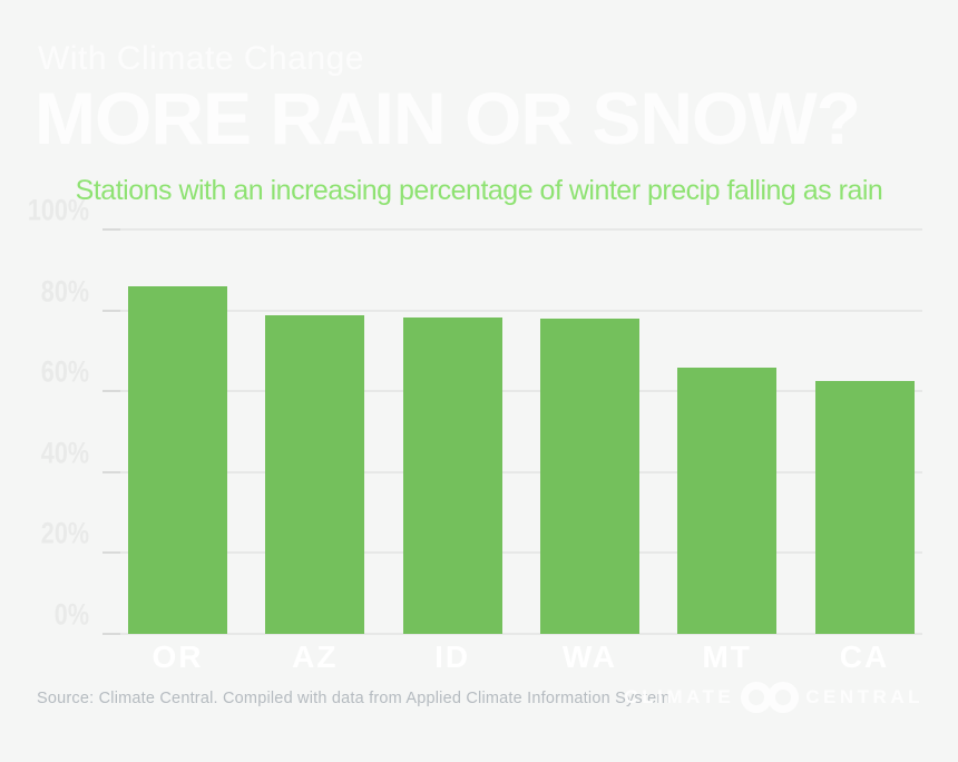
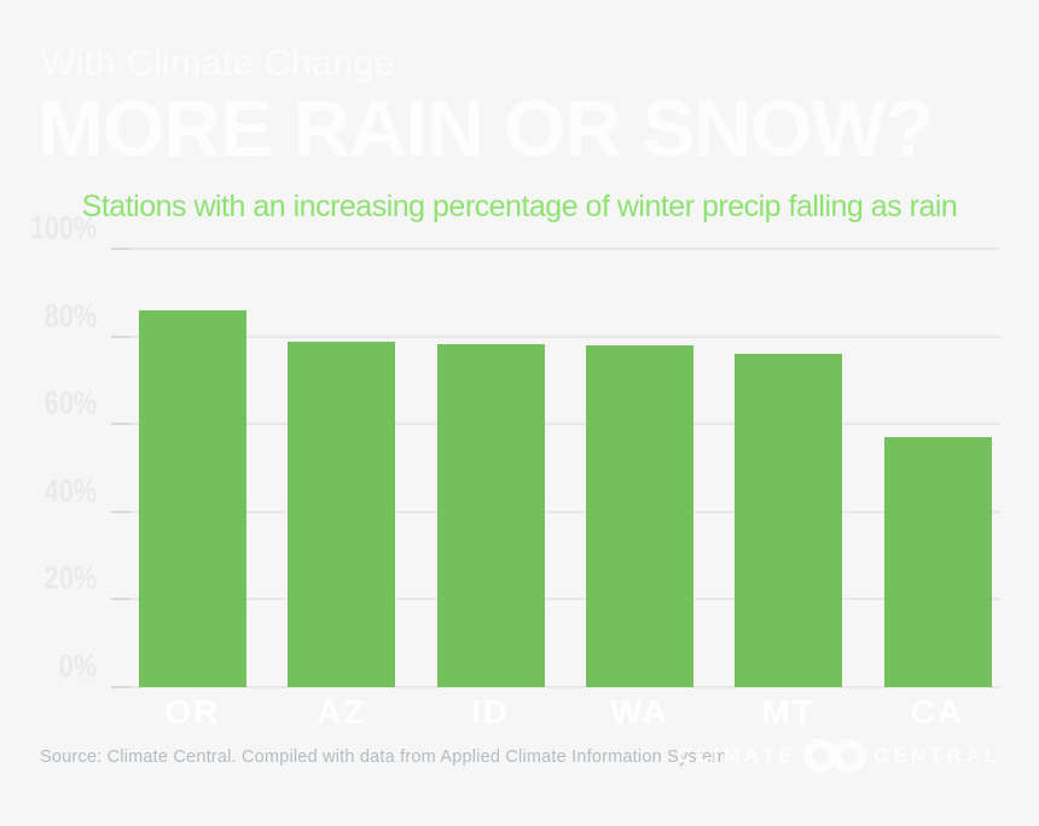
MT: 66% -> 76%
CA: 63% -> 57%
